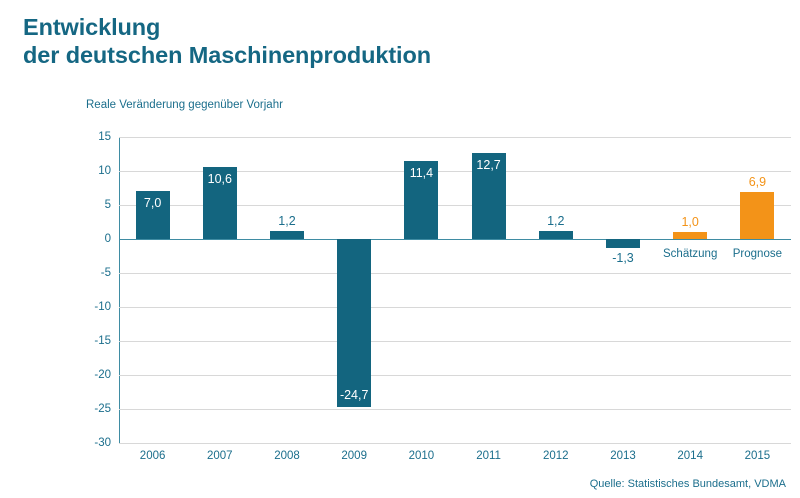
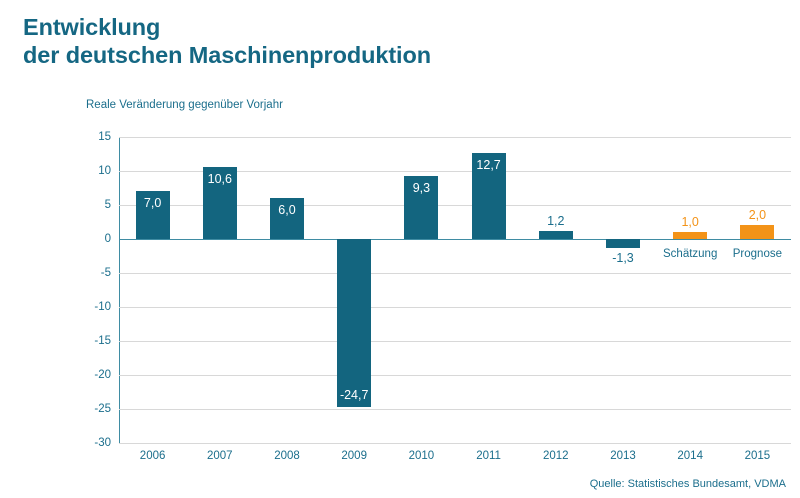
2008: 1,2 -> 6,0
2010: 11,4 -> 9,3
2015: 6,9 -> 2,0
